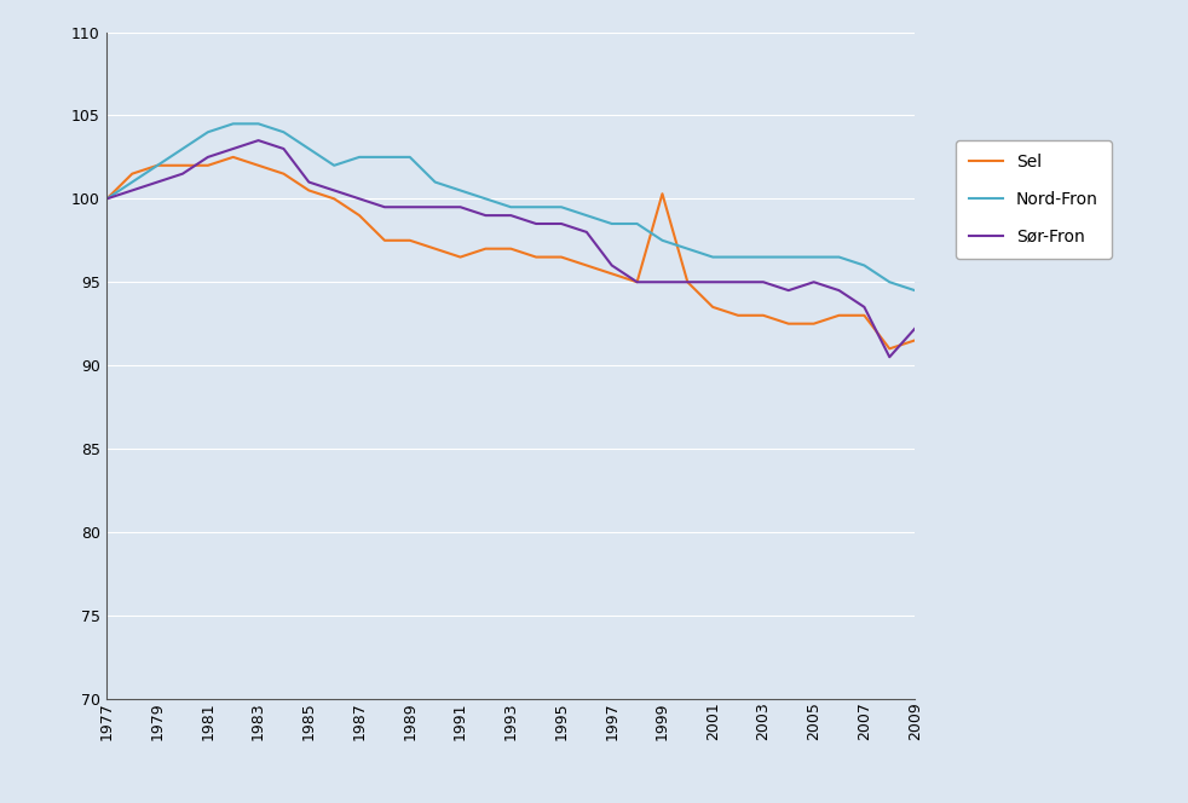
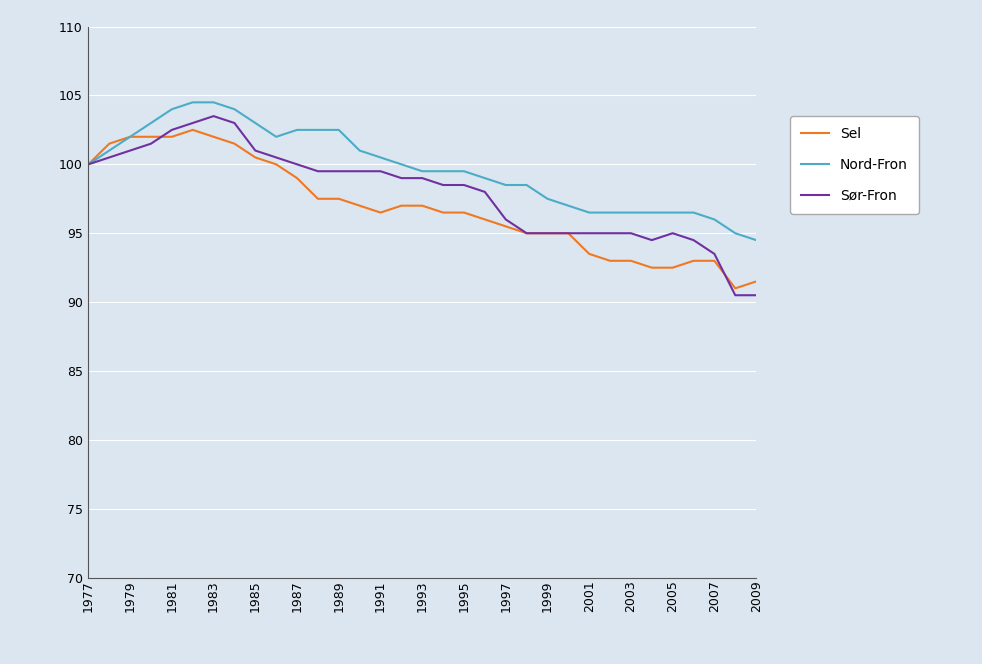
Sel/1999: 100.3 -> 95.0
Sør-Fron/2009: 92.2 -> 90.5
